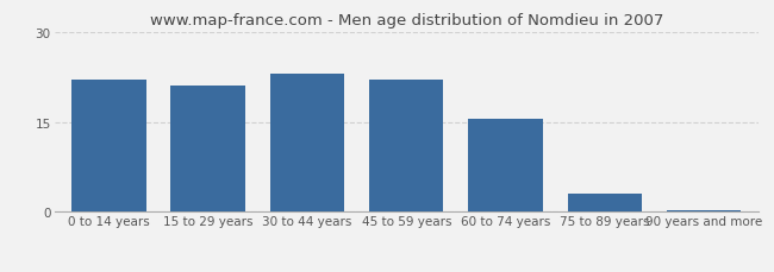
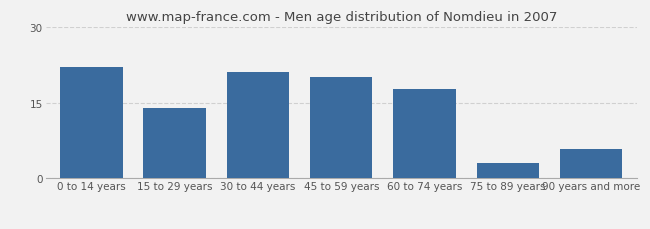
15 to 29 years: 21.0 -> 14.0
30 to 44 years: 23.0 -> 21.0
45 to 59 years: 22.0 -> 20.0
60 to 74 years: 15.5 -> 17.6
90 years and more: 0.3 -> 5.8
